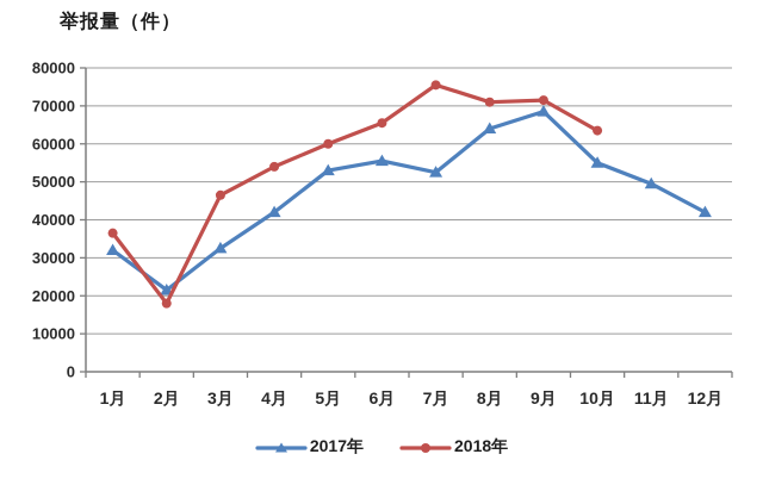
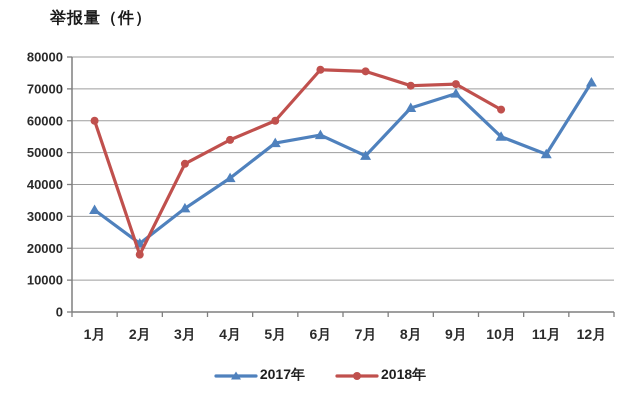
2018年/1月: 36000 -> 60000
2018年/6月: 66000 -> 76000
2017年/7月: 52000 -> 49000
2017年/12月: 42000 -> 72000
